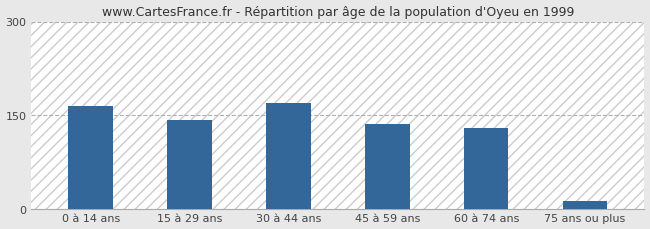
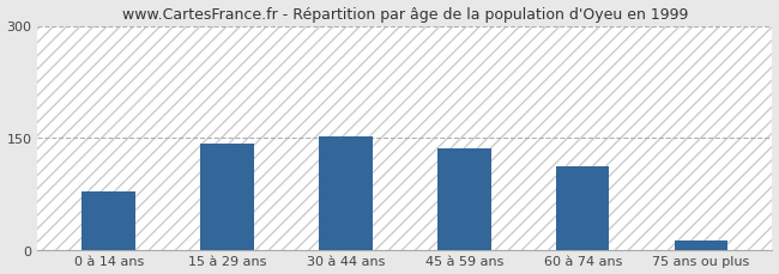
0 à 14 ans: 165 -> 78
30 à 44 ans: 170 -> 152
60 à 74 ans: 130 -> 112
